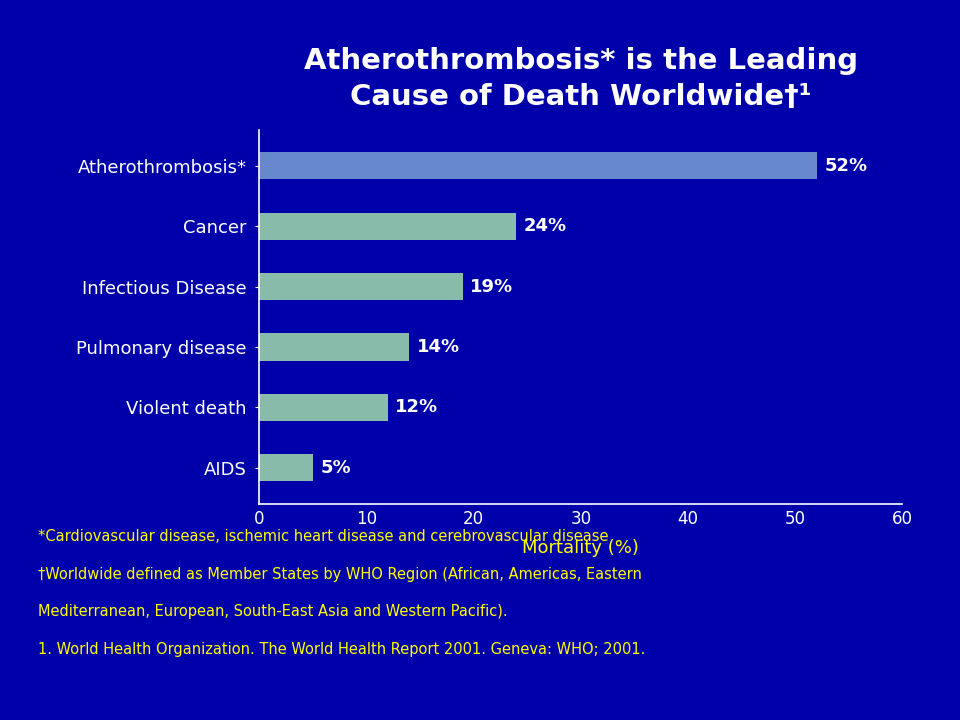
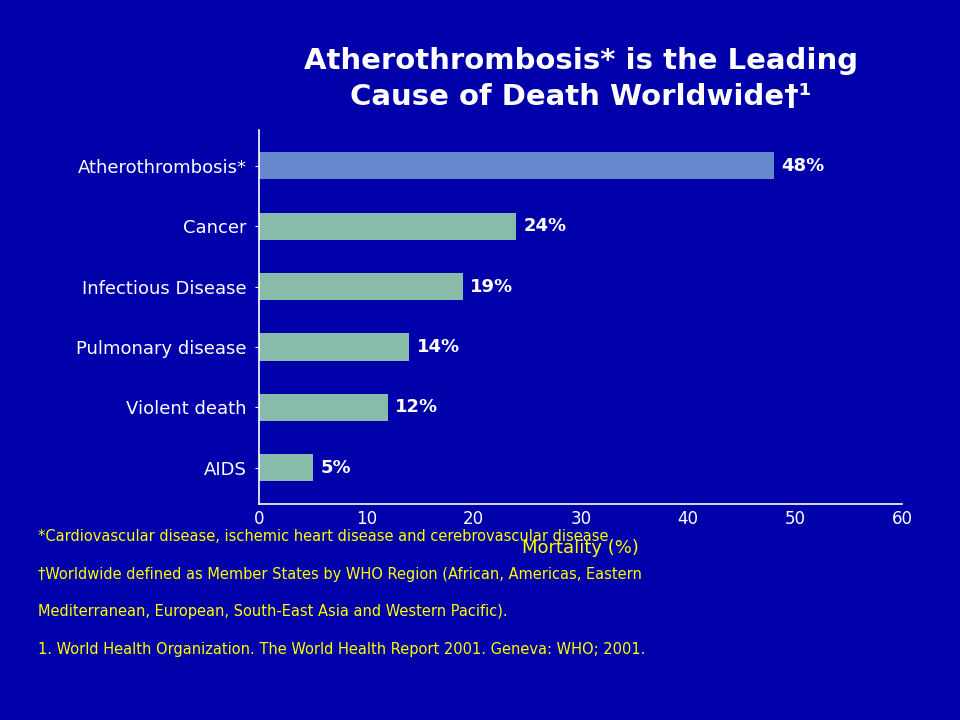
Atherothrombosis*: 52% -> 48%
